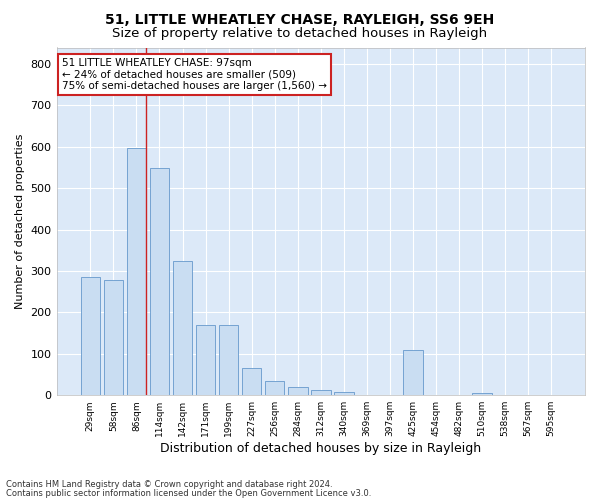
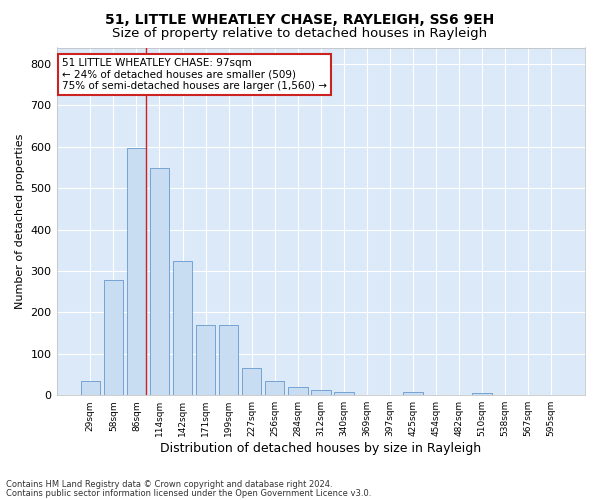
29sqm: 285 -> 35
425sqm: 110 -> 8
